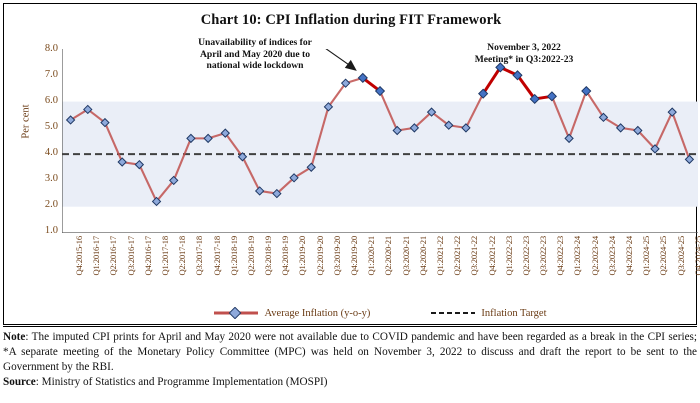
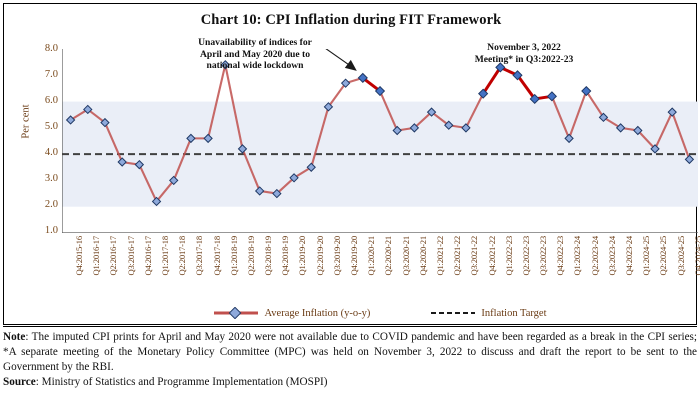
Q1:2018-19: 4.8 -> 7.4
Q2:2018-19: 3.9 -> 4.2
